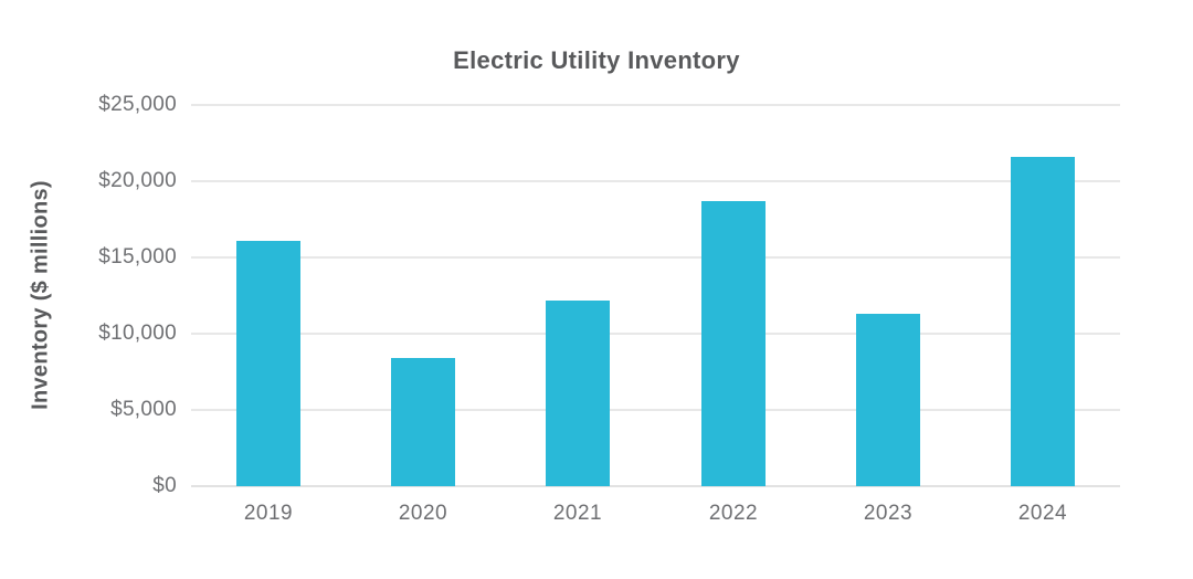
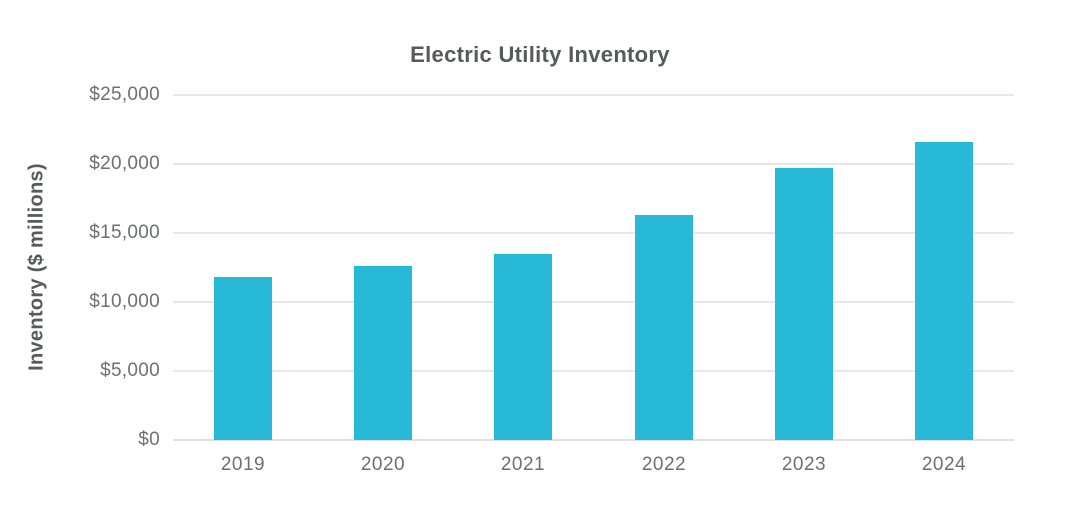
2019: $16100 -> $11800
2020: $8400 -> $12600
2021: $12200 -> $13500
2022: $18700 -> $16300
2023: $11300 -> $19700
